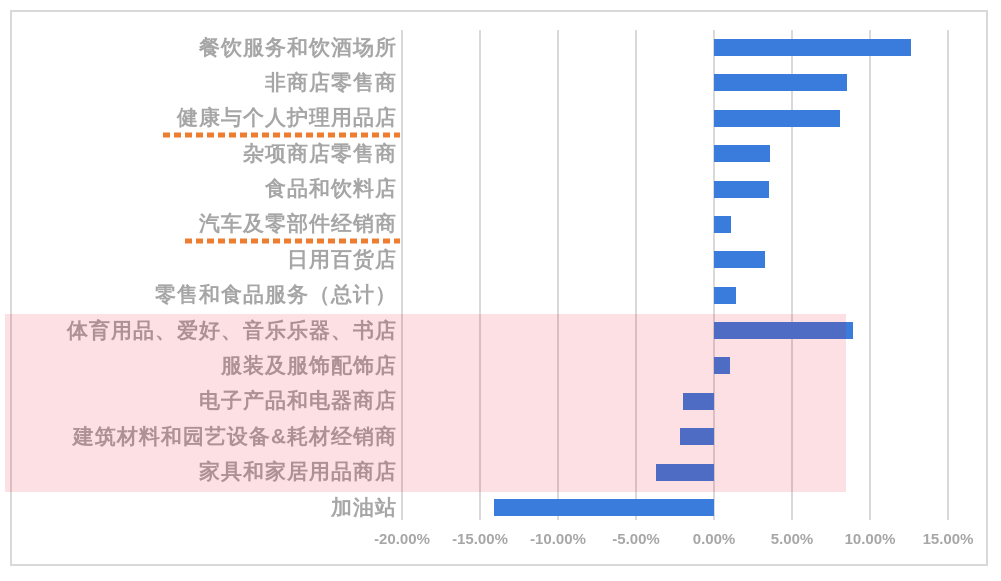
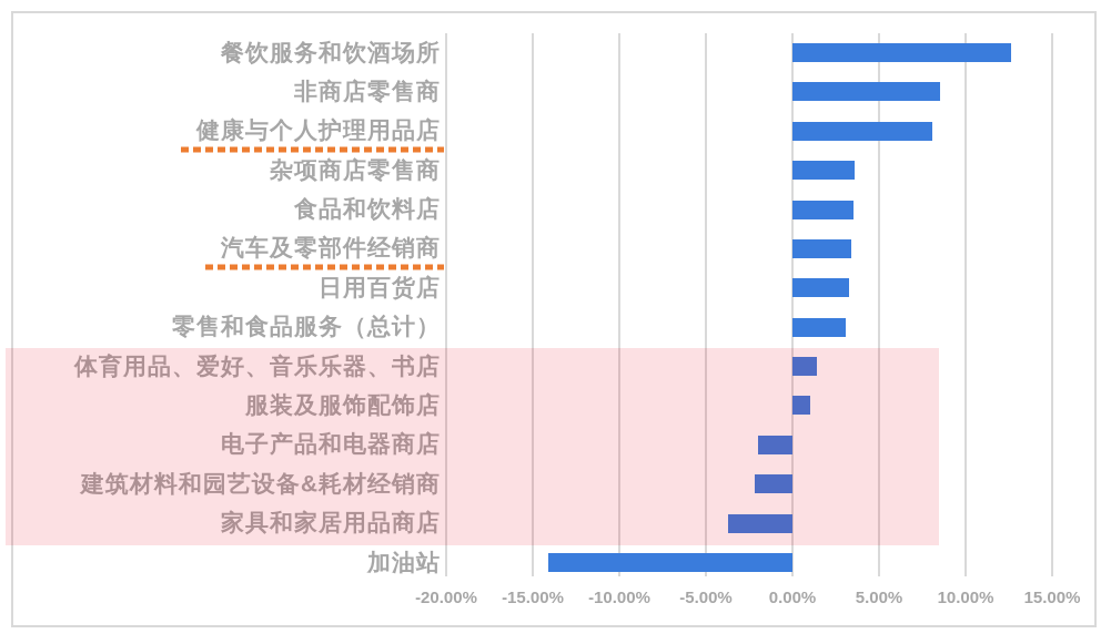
汽车及零部件经销商: 1.1% -> 3.4%
零售和食品服务（总计）: 1.4% -> 3.1%
体育用品、爱好、音乐乐器、书店: 8.9% -> 1.4%
